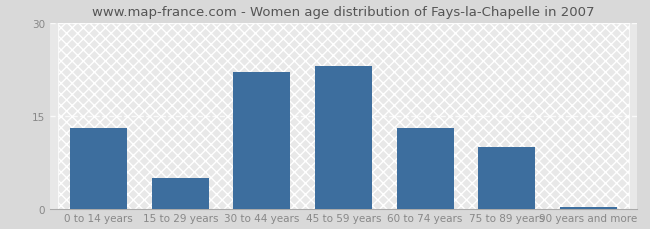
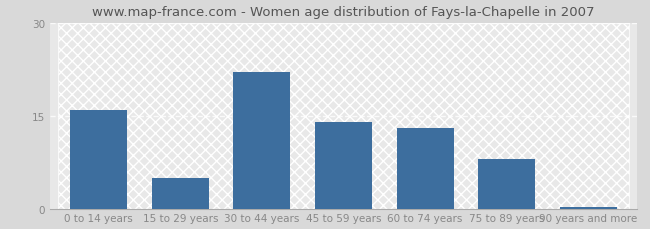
0 to 14 years: 13.0 -> 16.0
45 to 59 years: 23.0 -> 14.0
75 to 89 years: 10.0 -> 8.0
